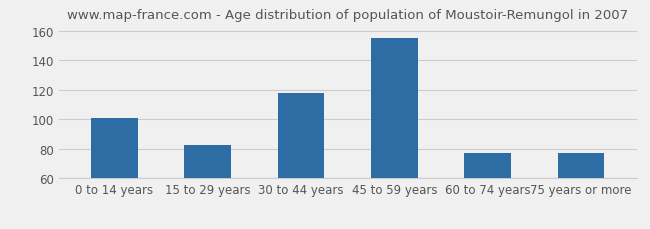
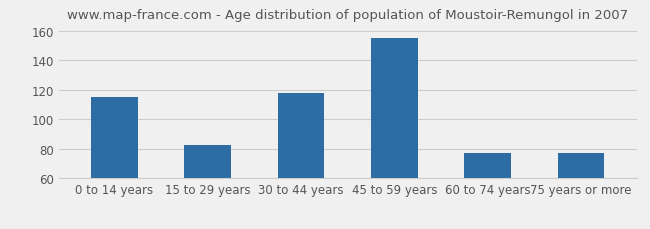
0 to 14 years: 101 -> 115
